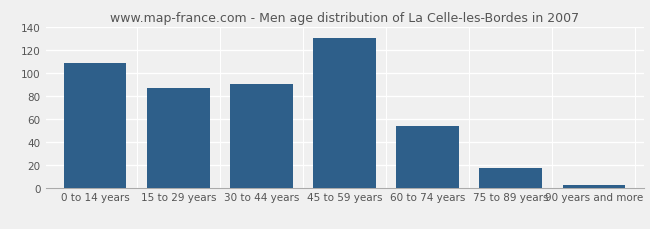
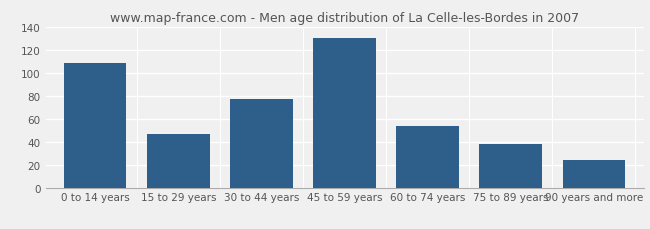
15 to 29 years: 87 -> 47
30 to 44 years: 90 -> 77
75 to 89 years: 17 -> 38
90 years and more: 2 -> 24
